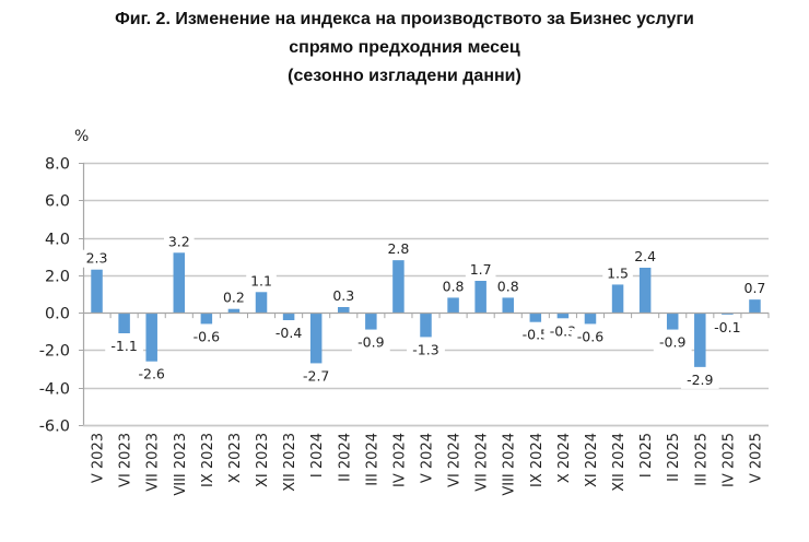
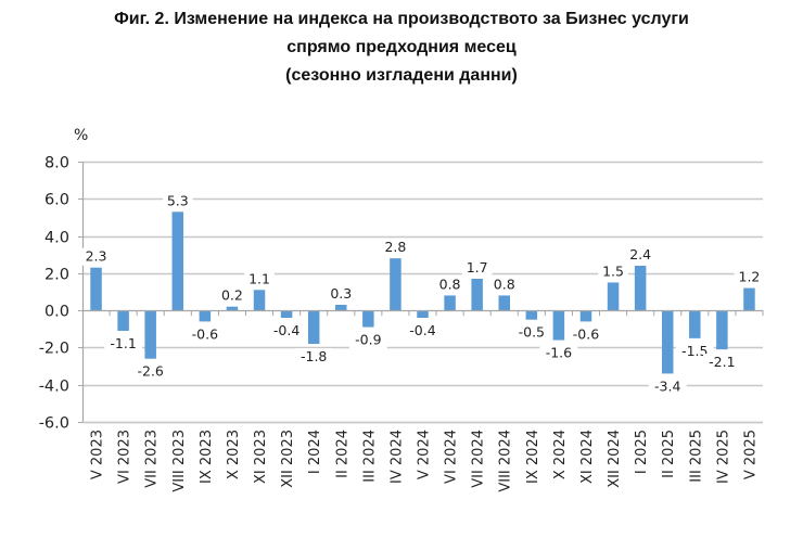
VIII 2023: 3.2 -> 5.3
I 2024: -2.7 -> -1.8
V 2024: -1.3 -> -0.4
X 2024: -0.3 -> -1.6
II 2025: -0.9 -> -3.4
III 2025: -2.9 -> -1.5
IV 2025: -0.1 -> -2.1
V 2025: 0.7 -> 1.2
